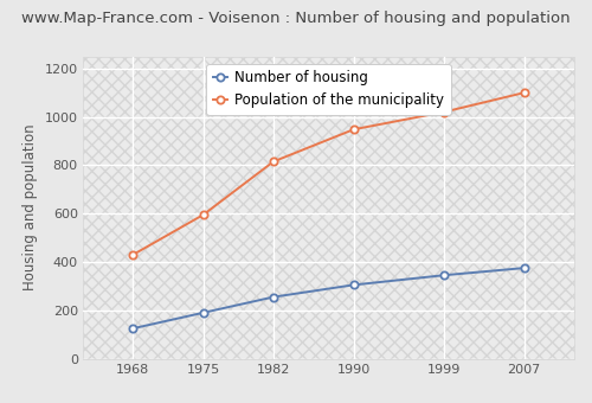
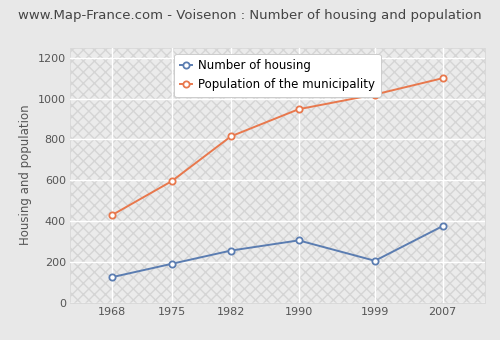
Number of housing/1999: 345 -> 205
